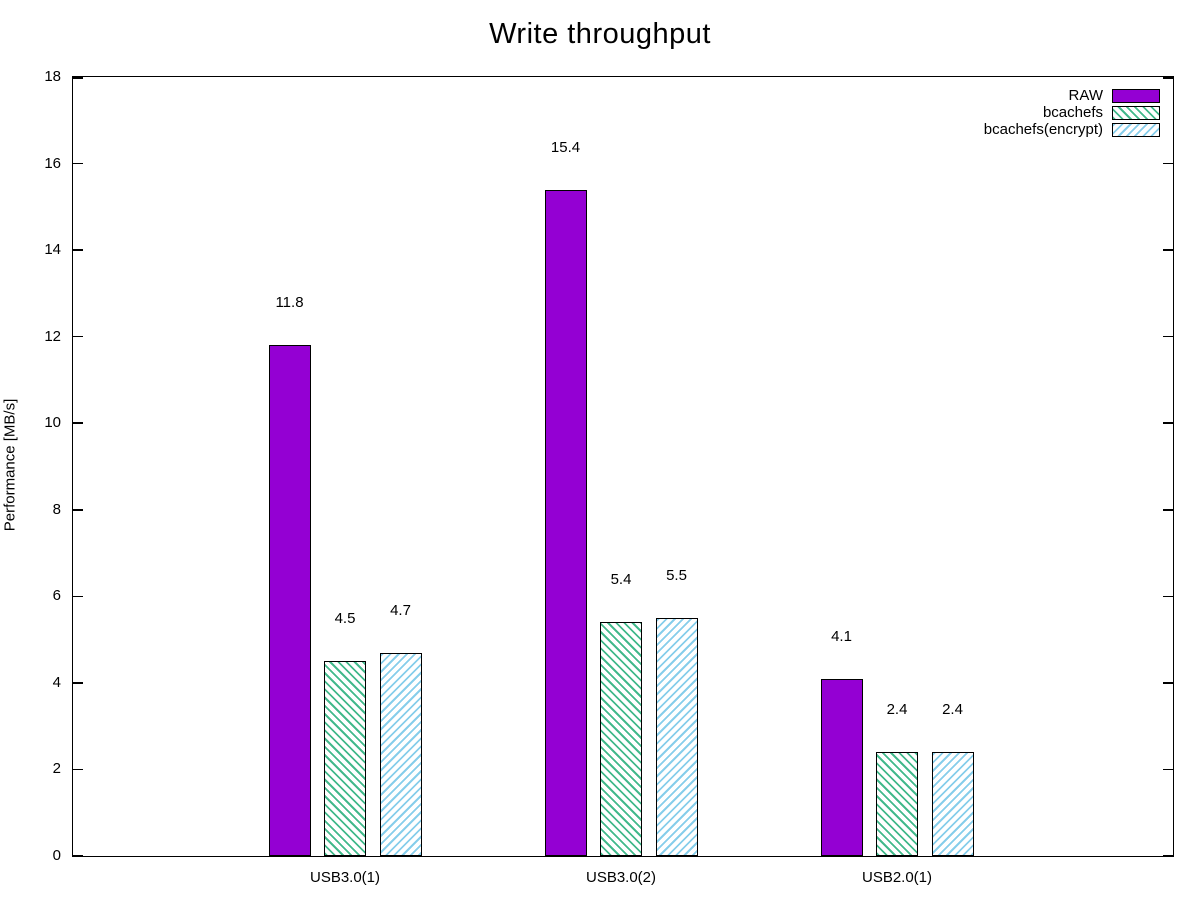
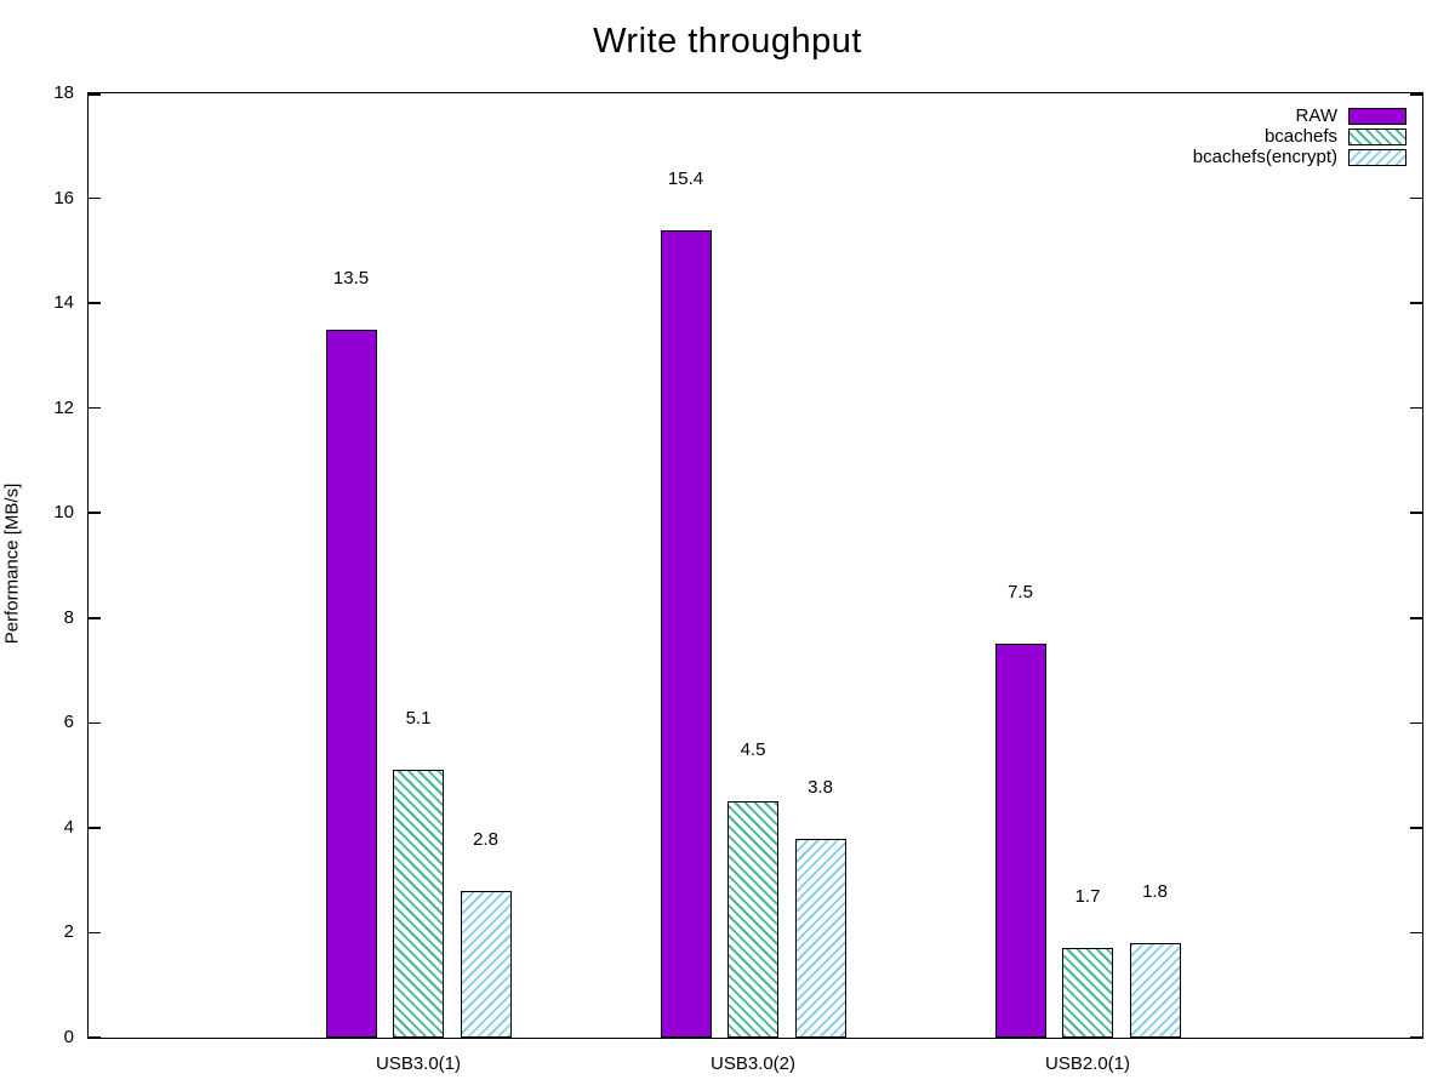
RAW/USB3.0(1): 11.8 -> 13.5
bcachefs/USB3.0(1): 4.5 -> 5.1
bcachefs(encrypt)/USB3.0(1): 4.7 -> 2.8
bcachefs/USB3.0(2): 5.4 -> 4.5
bcachefs(encrypt)/USB3.0(2): 5.5 -> 3.8
RAW/USB2.0(1): 4.1 -> 7.5
bcachefs/USB2.0(1): 2.4 -> 1.7
bcachefs(encrypt)/USB2.0(1): 2.4 -> 1.8
